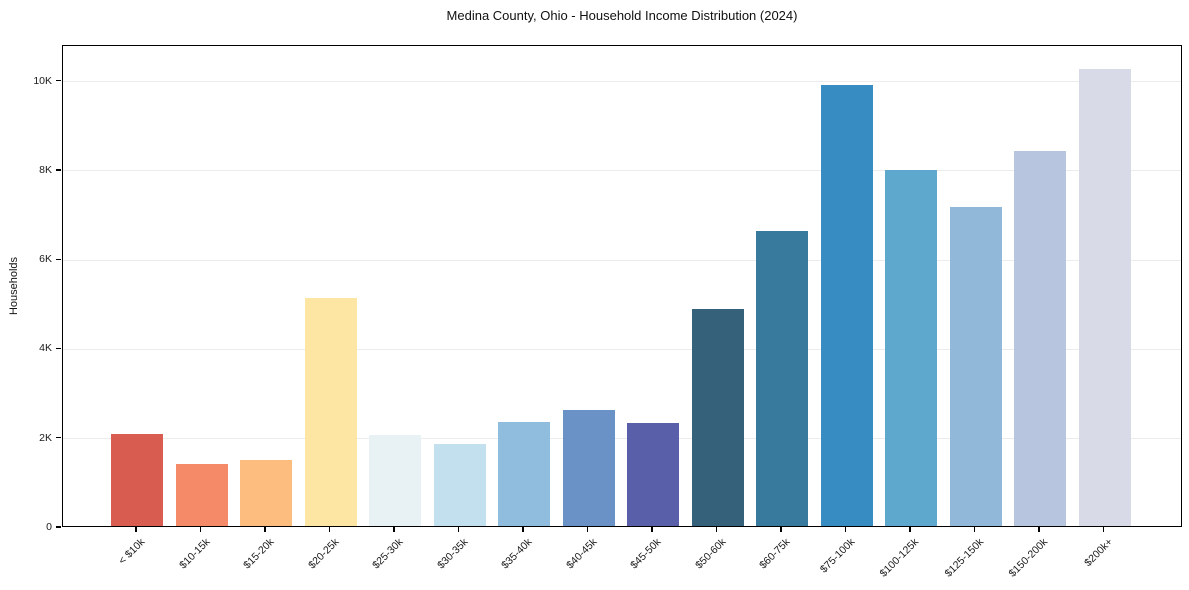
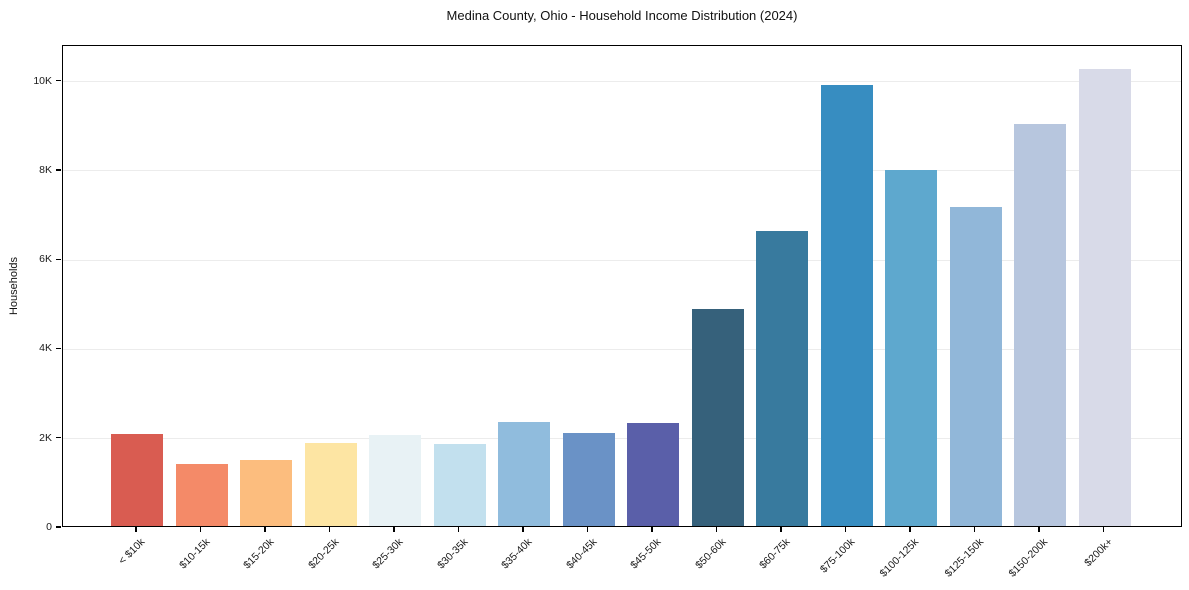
$20-25k: 5.1K -> 1.8K
$40-45k: 2.6K -> 2.1K
$150-200k: 8.4K -> 9.0K
